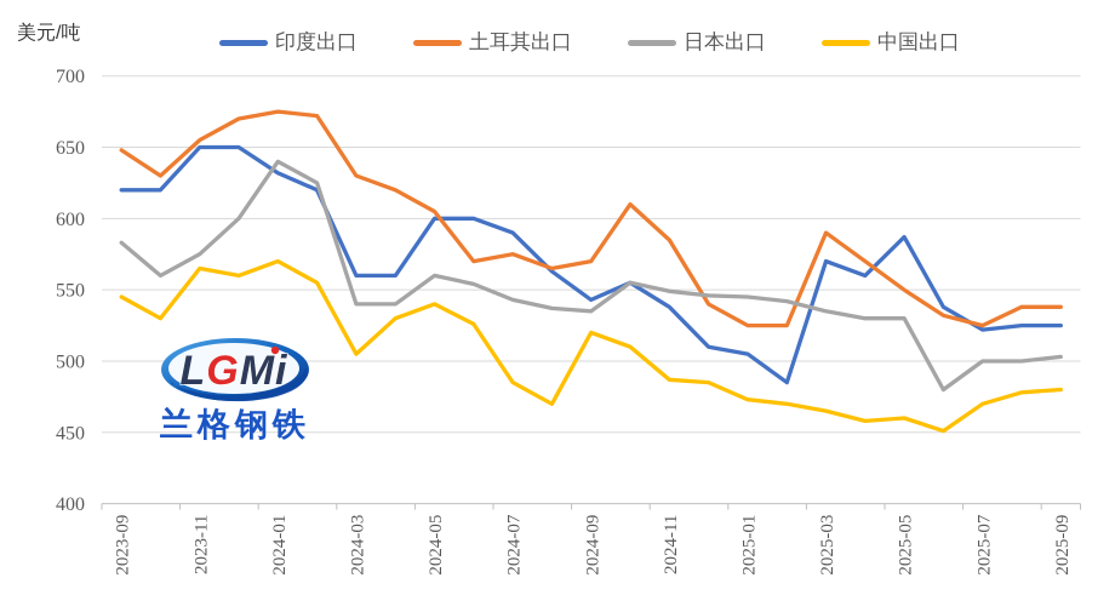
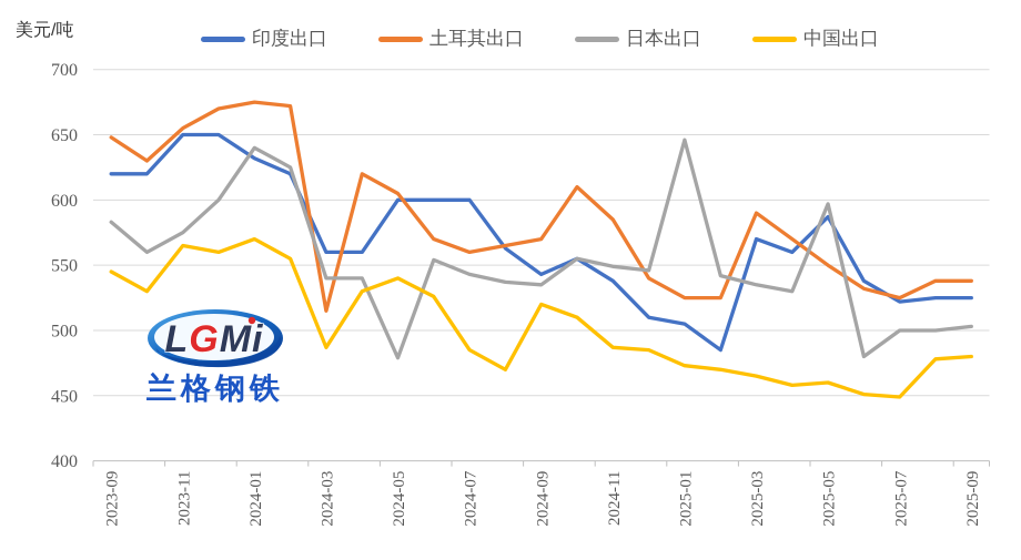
土耳其出口/2024-03: 630 -> 515
中国出口/2024-03: 505 -> 487
日本出口/2024-05: 560 -> 479
印度出口/2024-07: 590 -> 600
土耳其出口/2024-07: 575 -> 560
日本出口/2025-01: 545 -> 646
日本出口/2025-05: 530 -> 597
中国出口/2025-07: 470 -> 449
